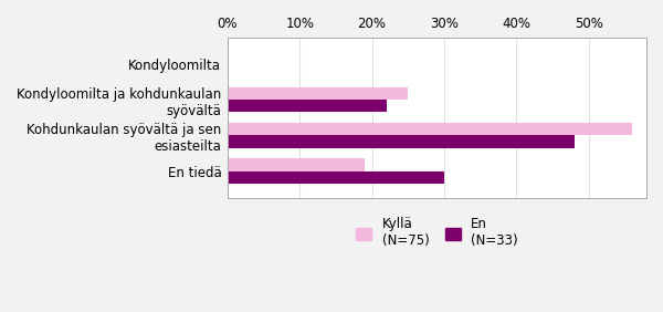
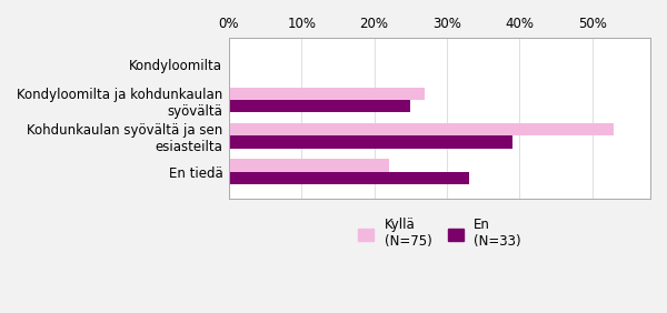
Kyllä (N=75)/Kondyloomilta ja kohdunkaulan syövältä: 25% -> 27%
En (N=33)/Kondyloomilta ja kohdunkaulan syövältä: 22% -> 25%
Kyllä (N=75)/Kohdunkaulan syövältä ja sen esiasteilta: 56% -> 53%
En (N=33)/Kohdunkaulan syövältä ja sen esiasteilta: 48% -> 39%
Kyllä (N=75)/En tiedä: 19% -> 22%
En (N=33)/En tiedä: 30% -> 33%
